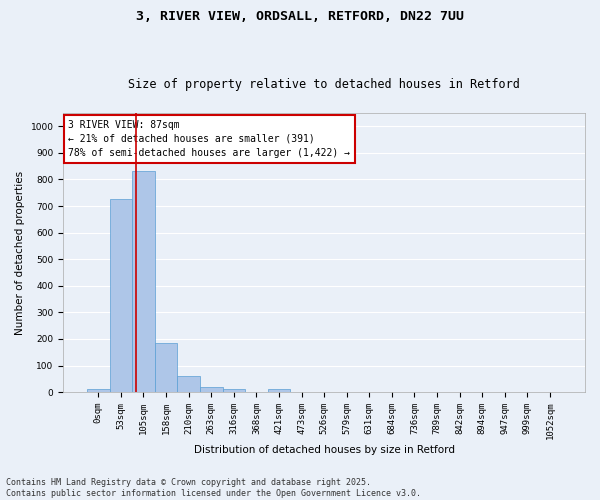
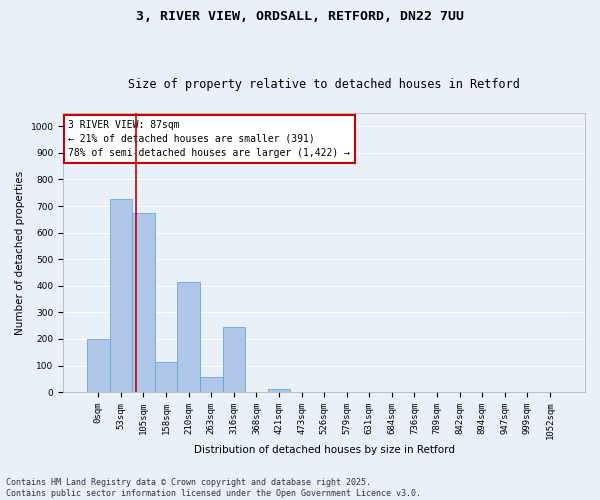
0sqm: 12 -> 200
105sqm: 830 -> 675
158sqm: 183 -> 115
210sqm: 60 -> 415
263sqm: 18 -> 55
316sqm: 12 -> 245
